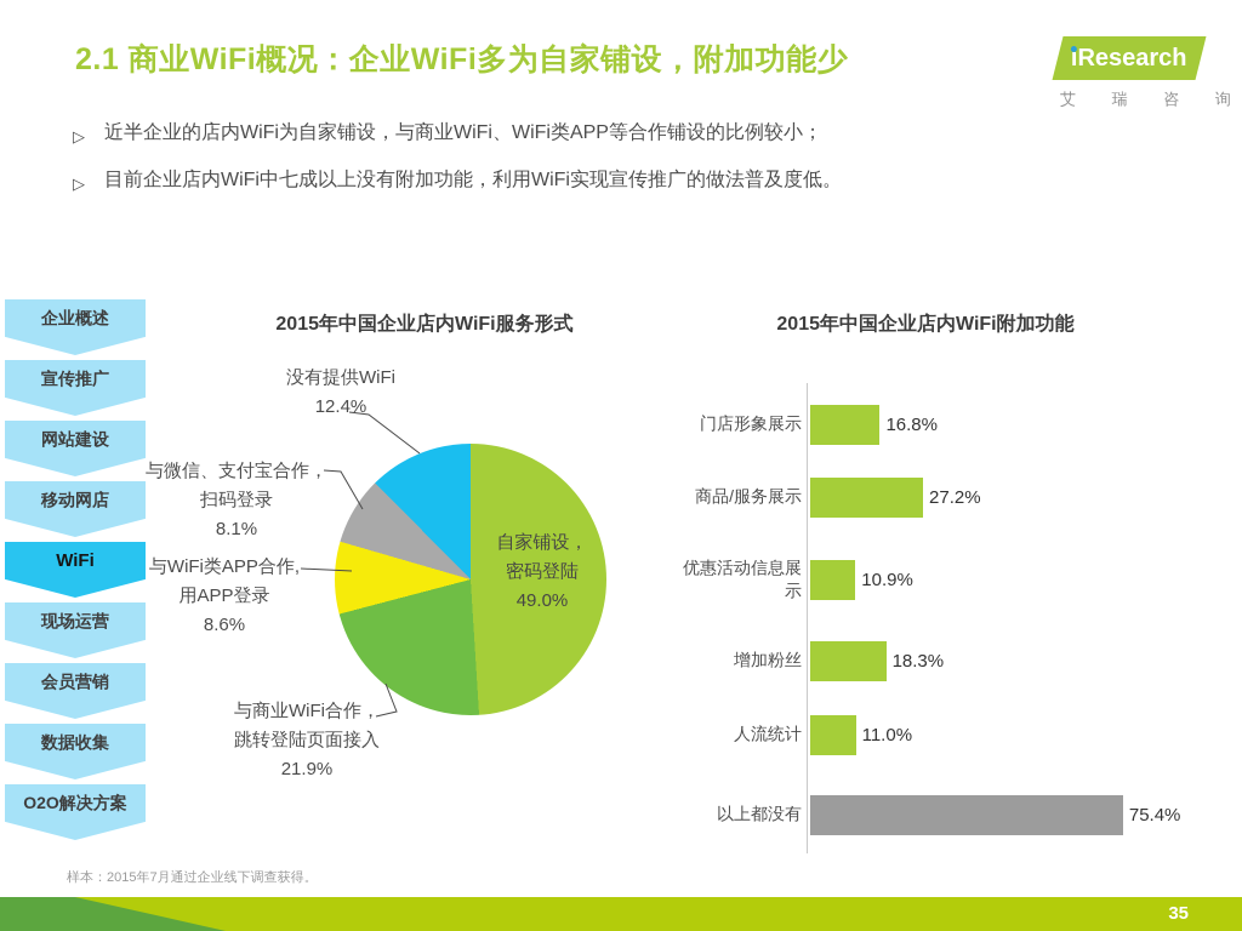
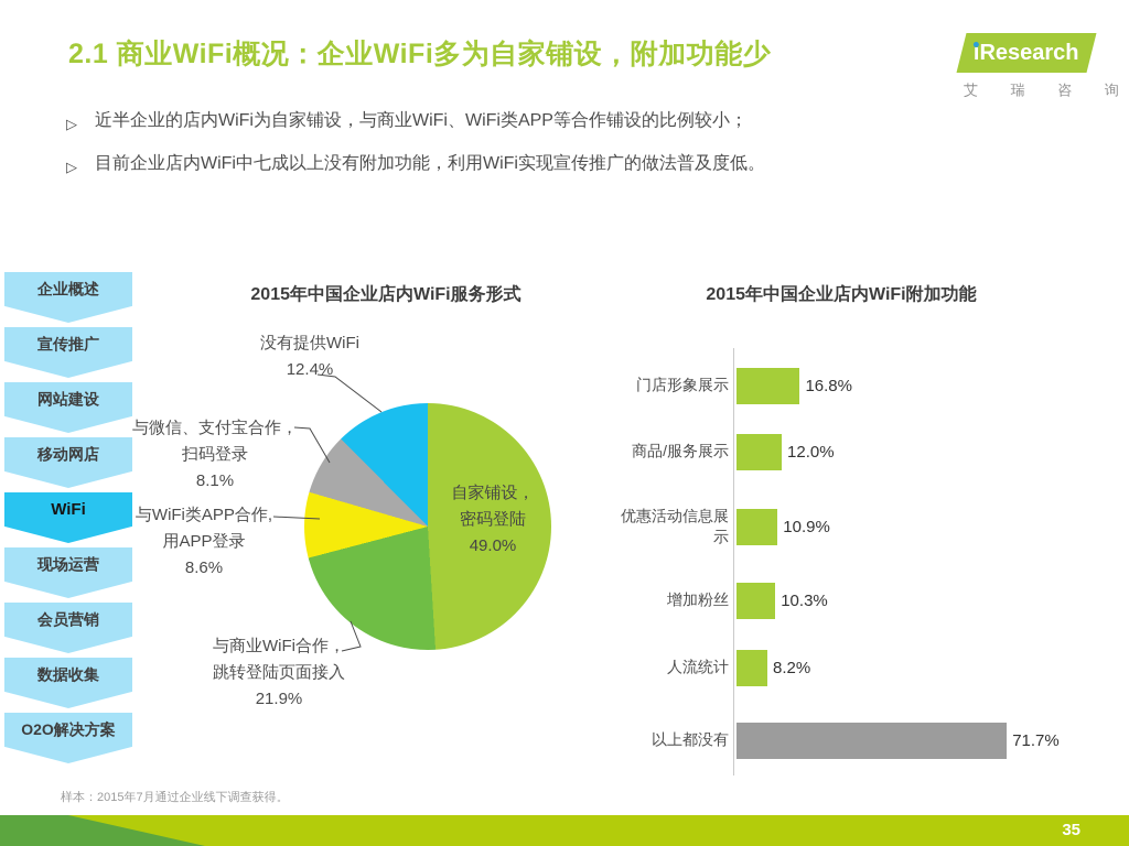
2015年中国企业店内WiFi附加功能/商品/服务展示: 27.2% -> 12.0%
2015年中国企业店内WiFi附加功能/增加粉丝: 18.3% -> 10.3%
2015年中国企业店内WiFi附加功能/人流统计: 11.0% -> 8.2%
2015年中国企业店内WiFi附加功能/以上都没有: 75.4% -> 71.7%
